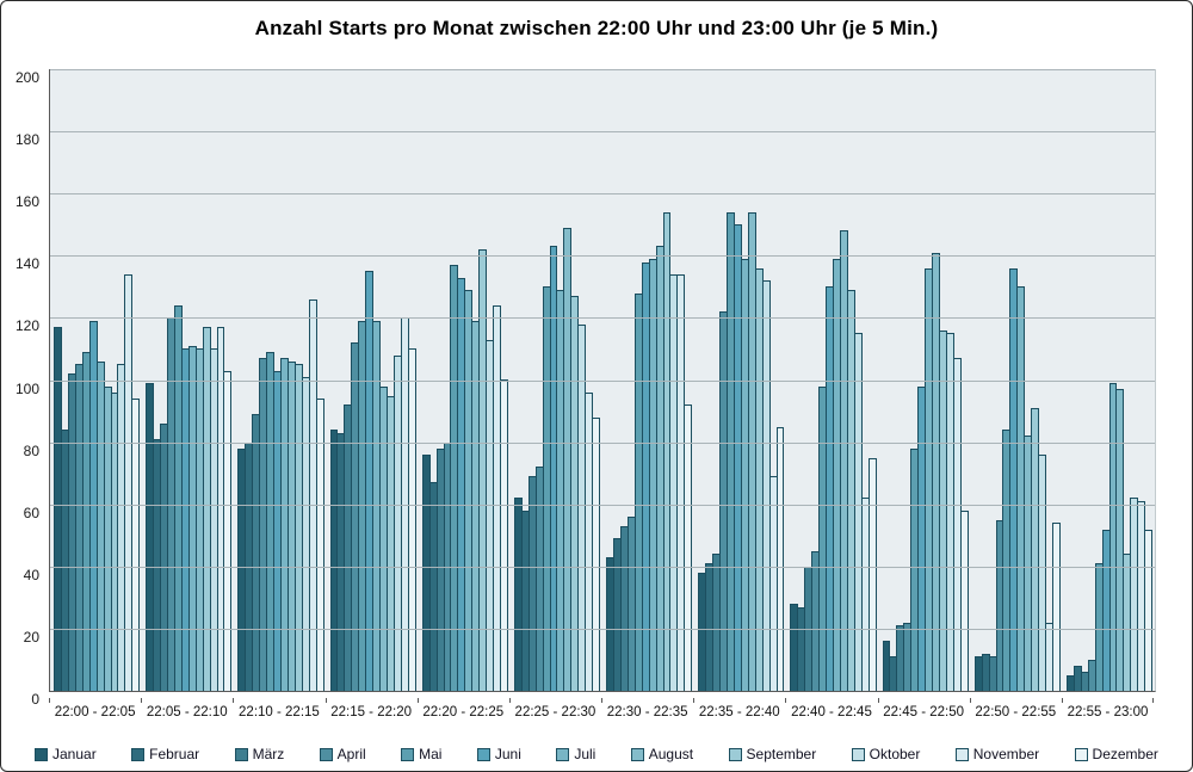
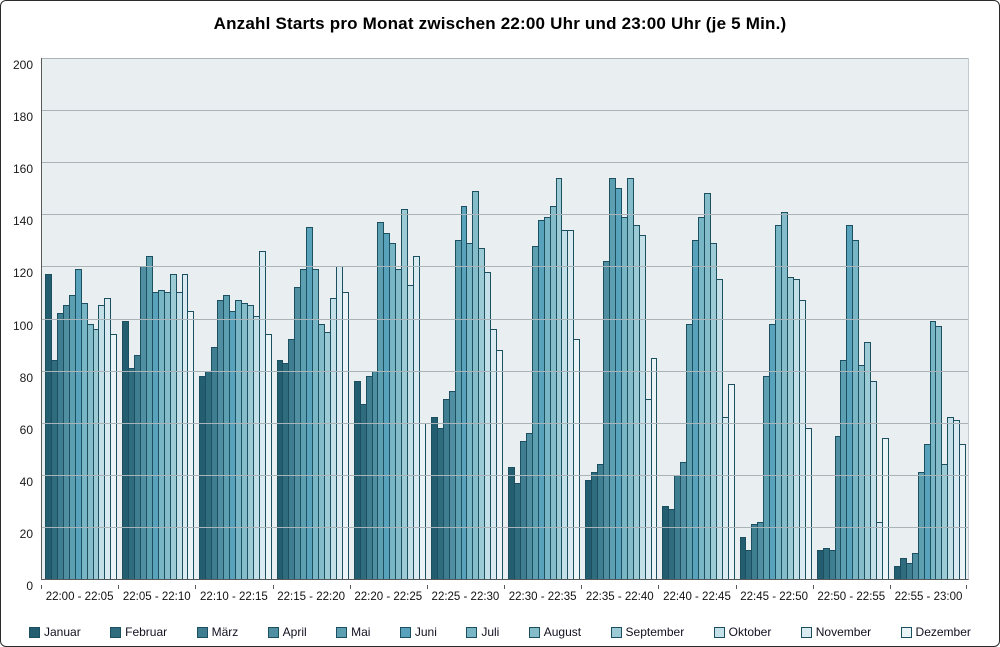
November/22:00 - 22:05: 134 -> 108
Dezember/22:20 - 22:25: 100 -> 60
Februar/22:30 - 22:35: 49 -> 37
